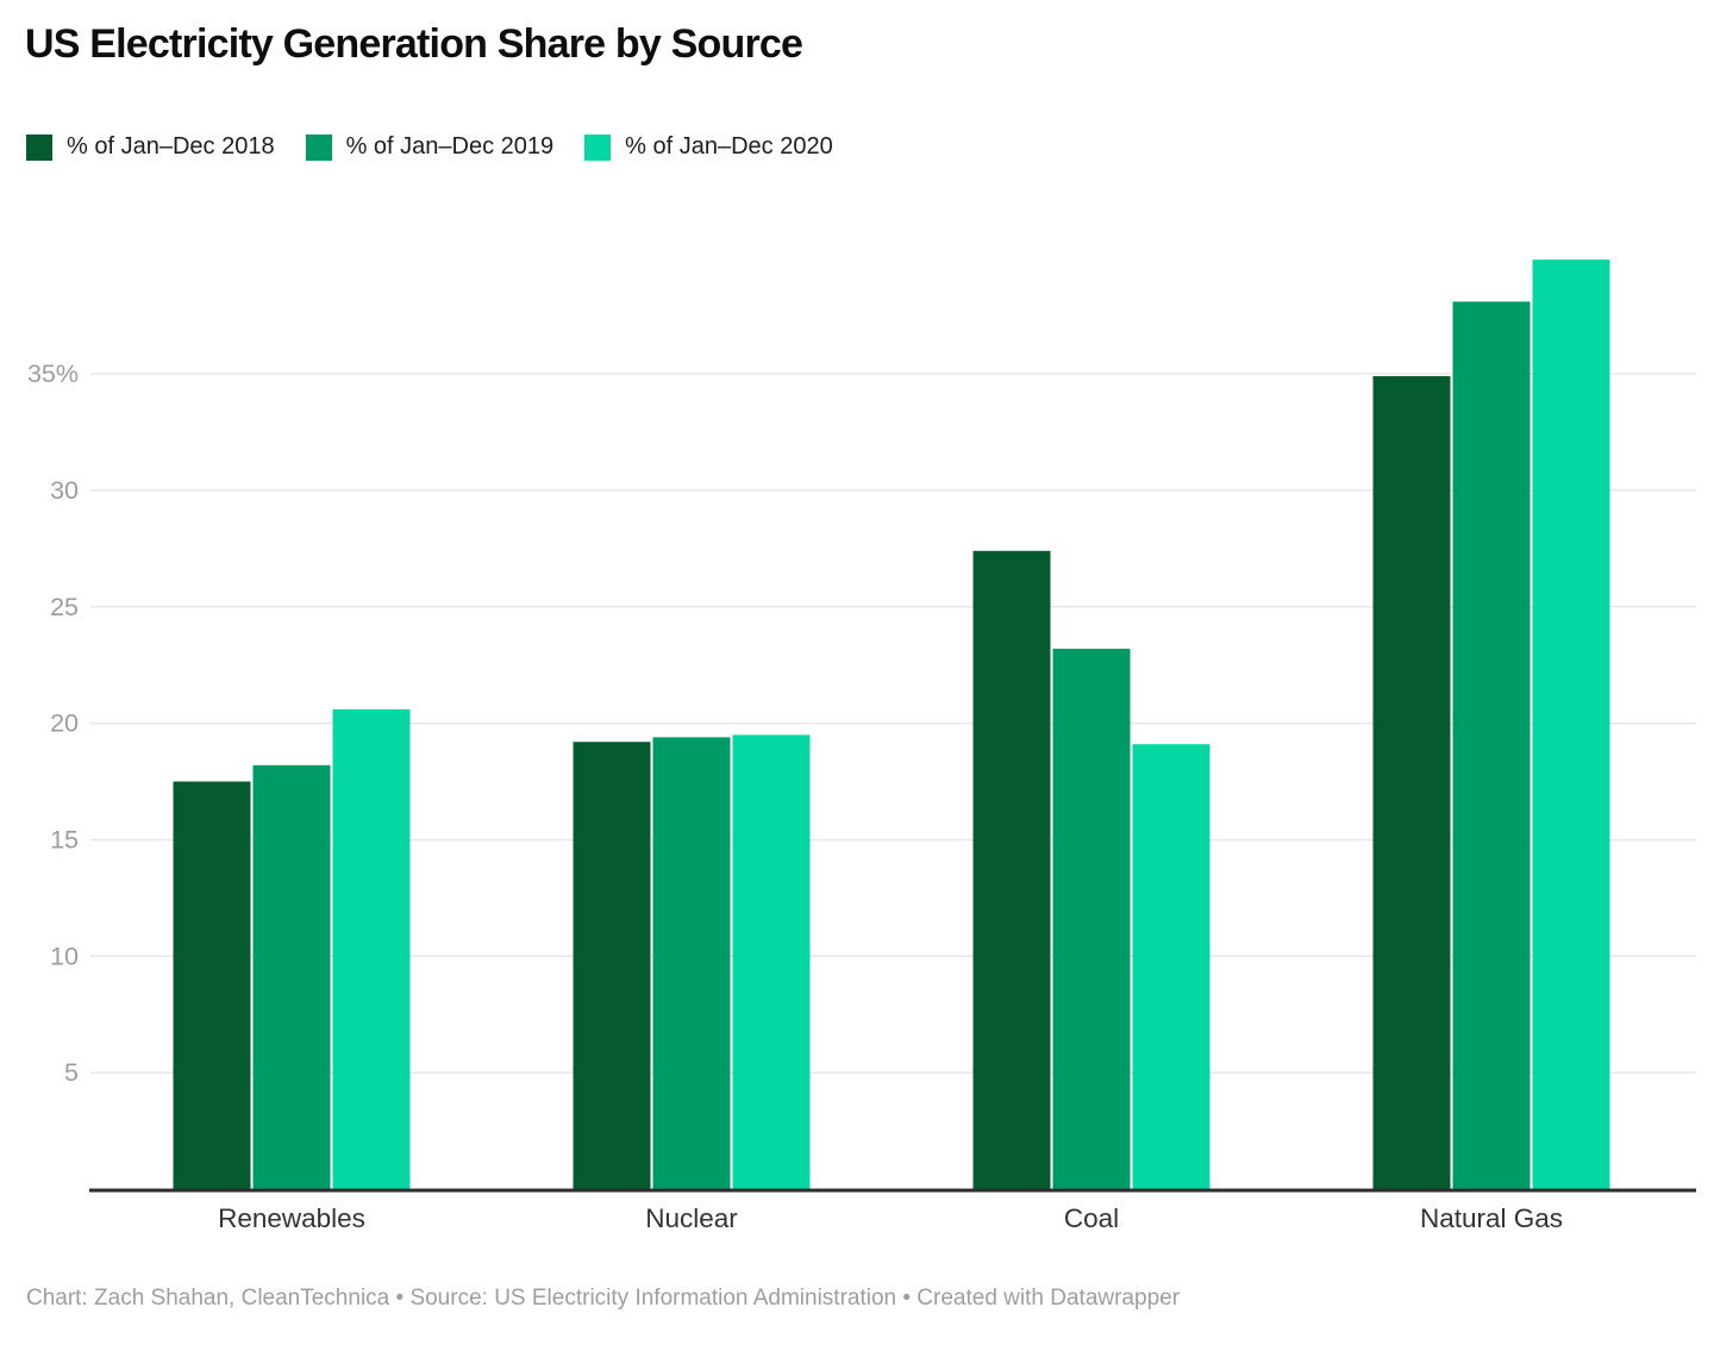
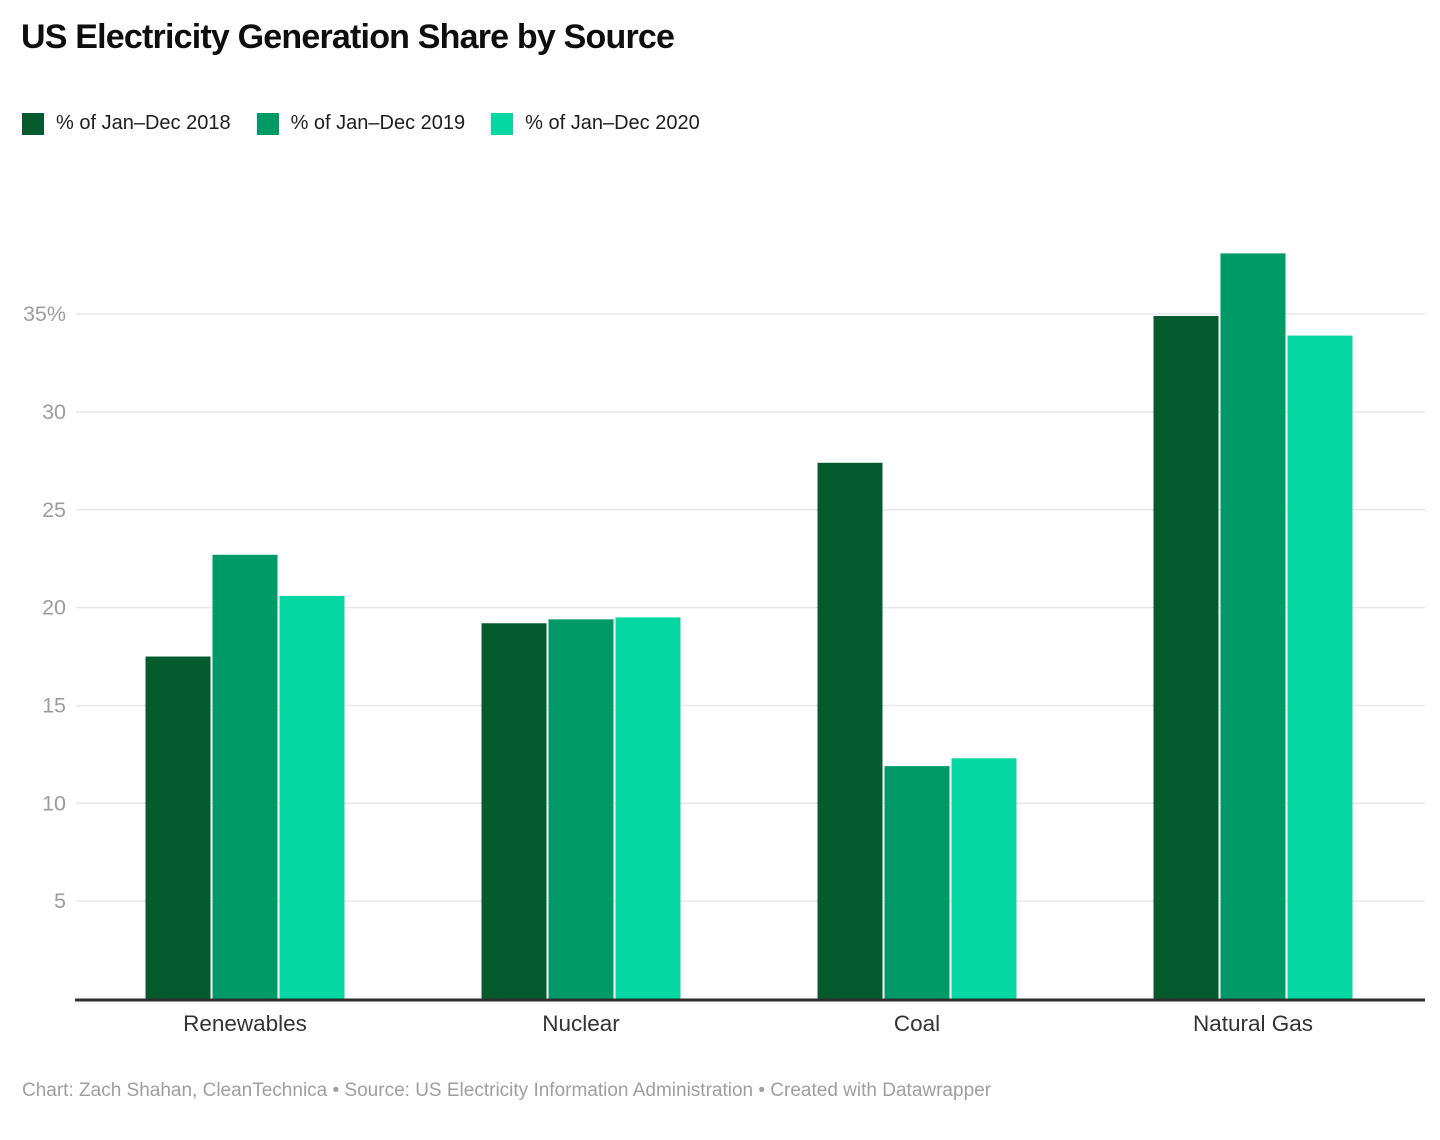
% of Jan–Dec 2019/Renewables: 18.2% -> 22.7%
% of Jan–Dec 2019/Coal: 23.2% -> 11.9%
% of Jan–Dec 2020/Coal: 19.1% -> 12.3%
% of Jan–Dec 2020/Natural Gas: 39.9% -> 33.9%
